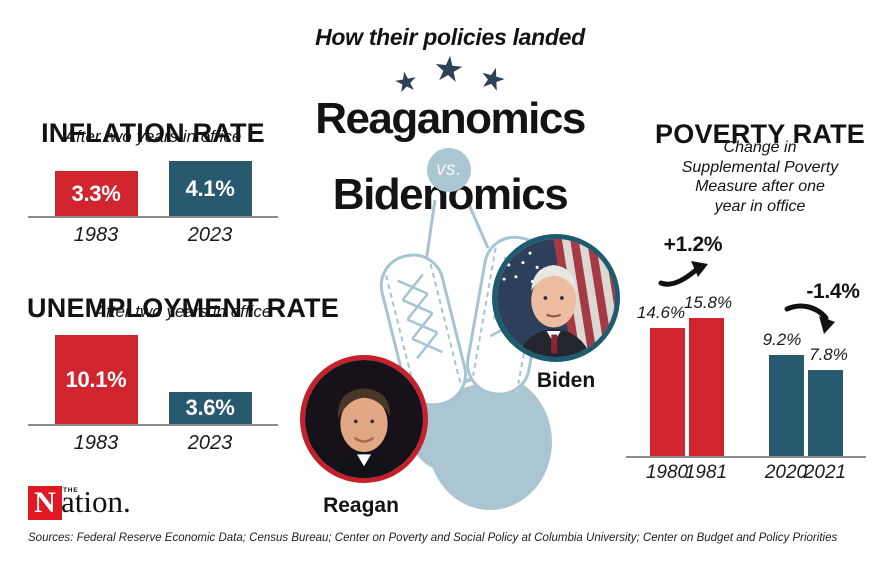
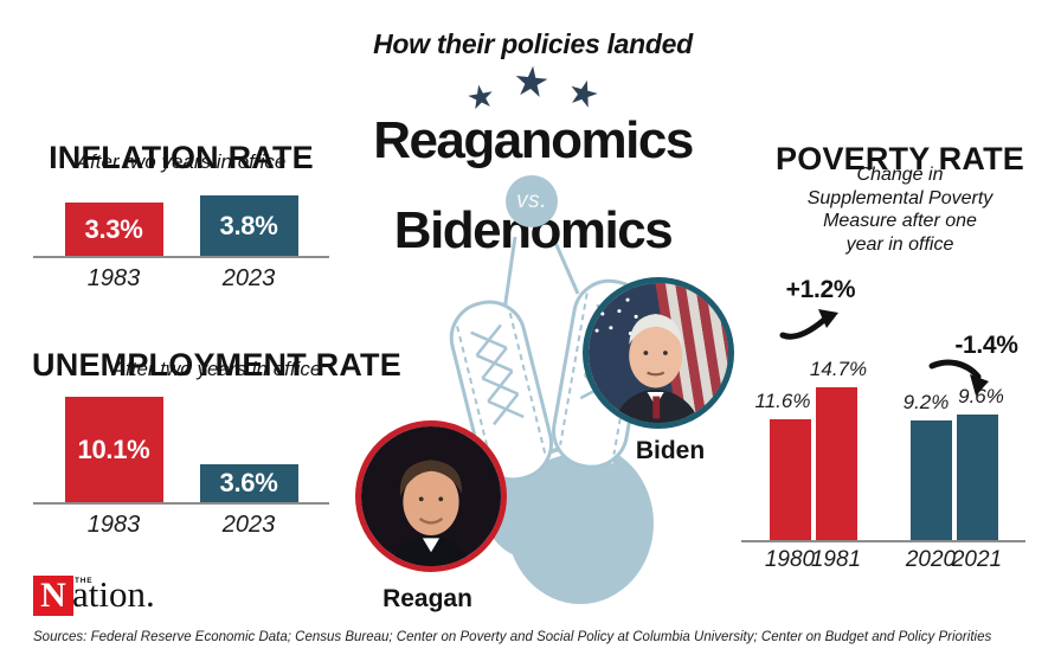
INFLATION RATE/2023: 4.1% -> 3.8%
POVERTY RATE/1980: 14.6% -> 11.6%
POVERTY RATE/1981: 15.8% -> 14.7%
POVERTY RATE/2021: 7.8% -> 9.6%
